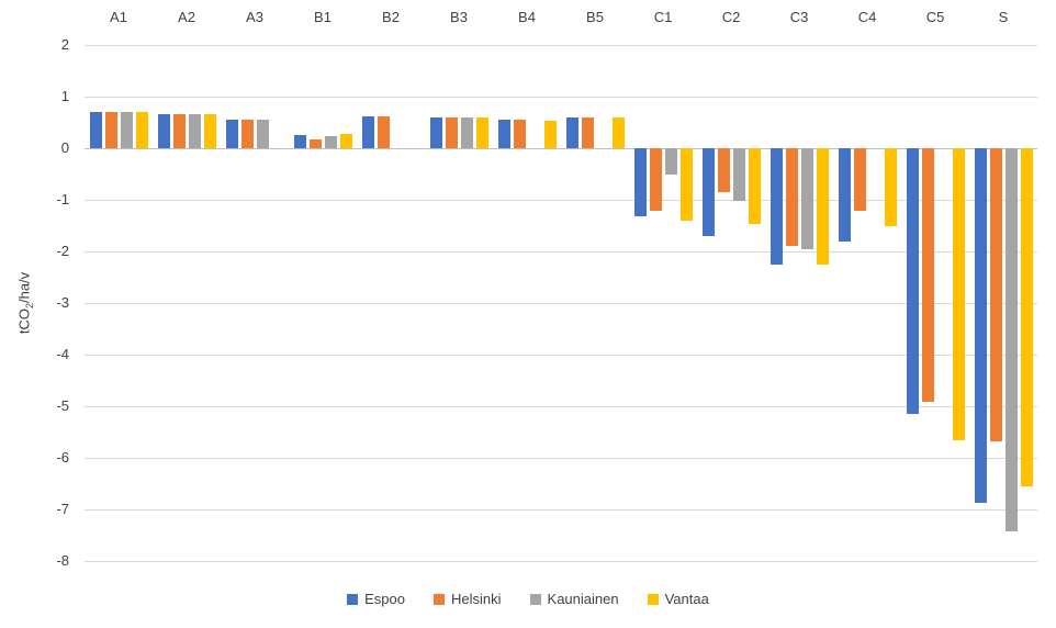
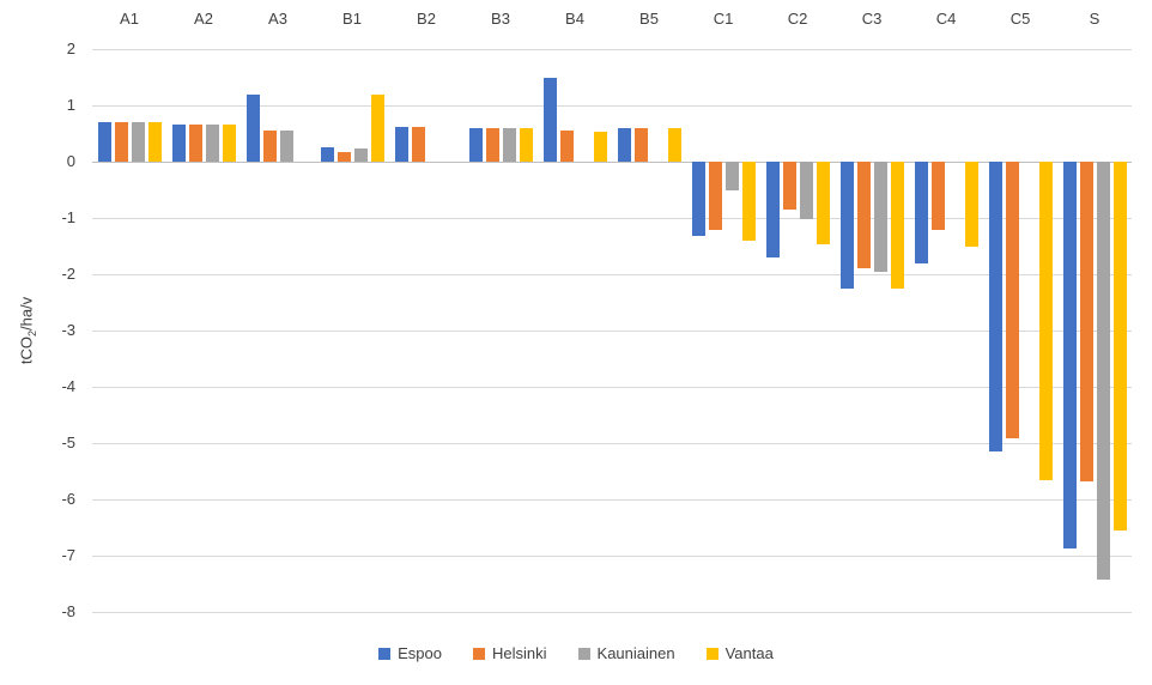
Espoo/A3: 0.6 -> 1.2
Vantaa/B1: 0.3 -> 1.2
Espoo/B4: 0.6 -> 1.5
